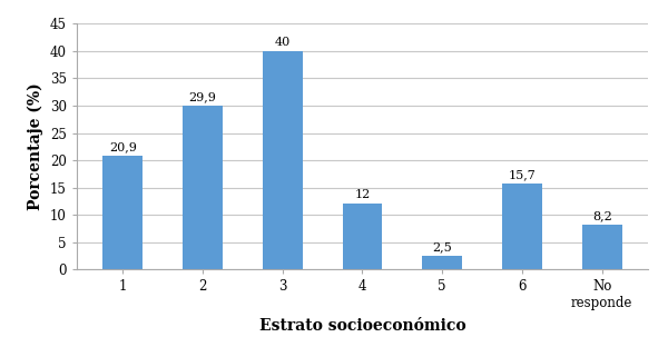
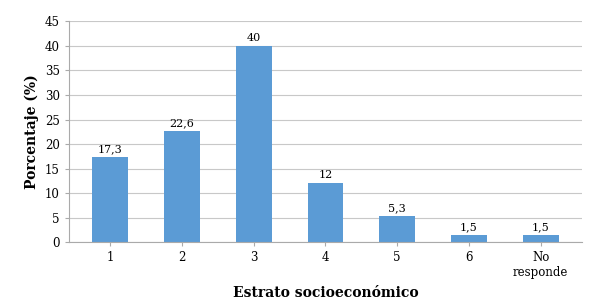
1: 20,9 -> 17,3
2: 29,9 -> 22,6
5: 2,5 -> 5,3
6: 15,7 -> 1,5
No responde: 8,2 -> 1,5
